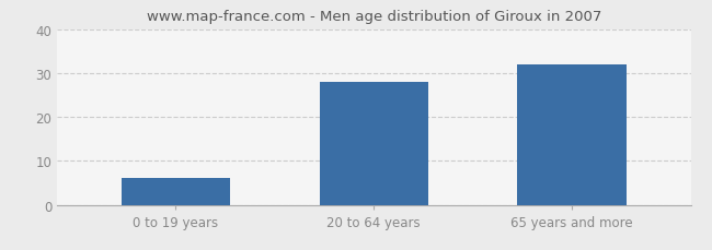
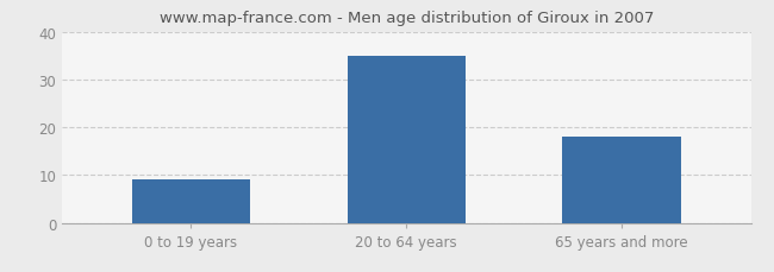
0 to 19 years: 6 -> 9
20 to 64 years: 28 -> 35
65 years and more: 32 -> 18
